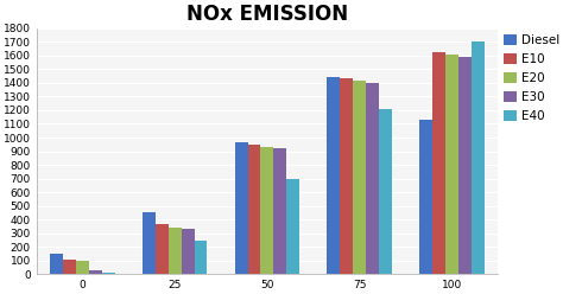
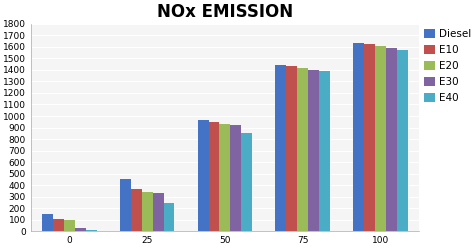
E40/50: 700 -> 860
E40/75: 1210 -> 1390
Diesel/100: 1130 -> 1640
E40/100: 1700 -> 1580
